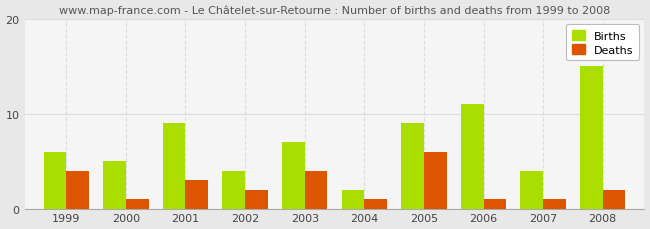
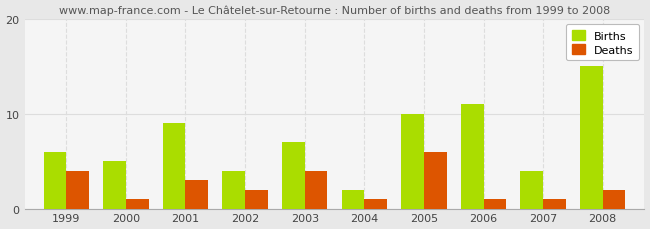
Births/2005: 9 -> 10
